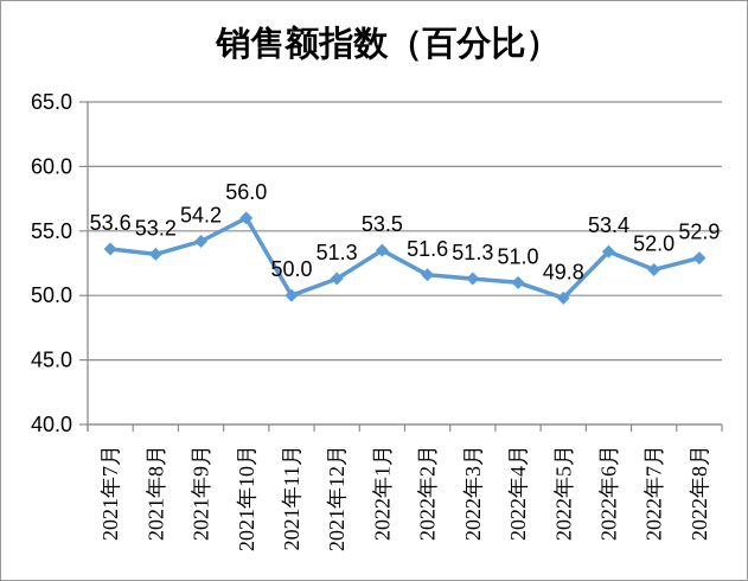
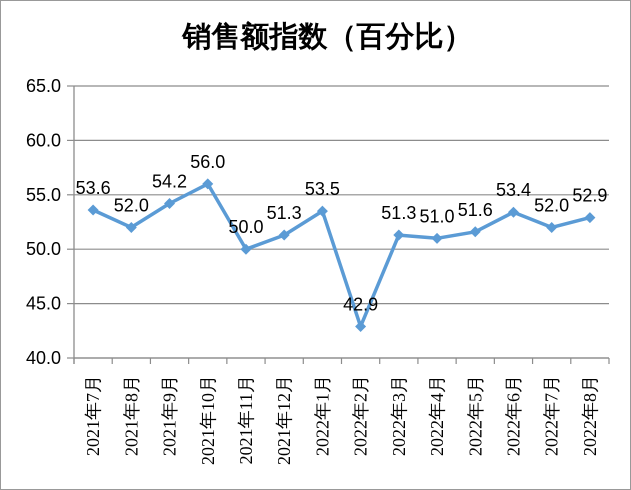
2021年8月: 53.2 -> 52.0
2022年2月: 51.6 -> 42.9
2022年5月: 49.8 -> 51.6
